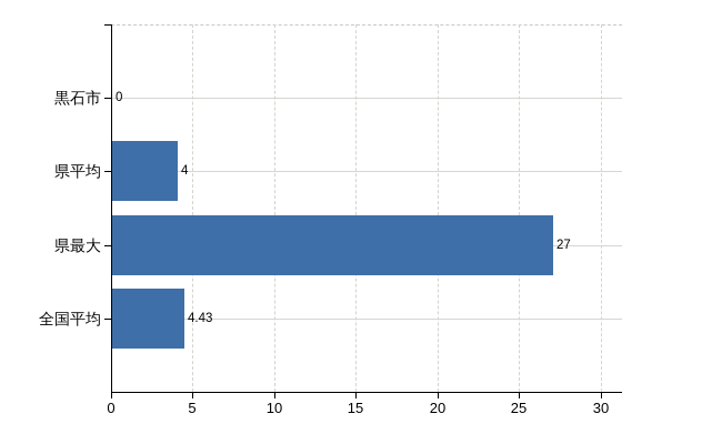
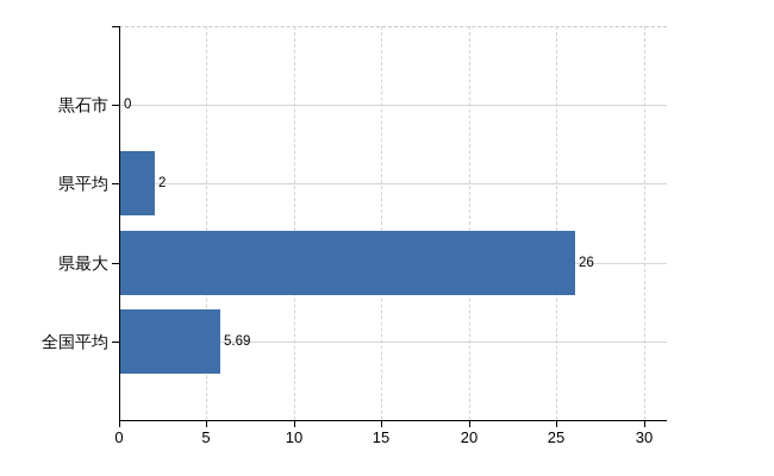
県平均: 4 -> 2
県最大: 27 -> 26
全国平均: 4.43 -> 5.69
